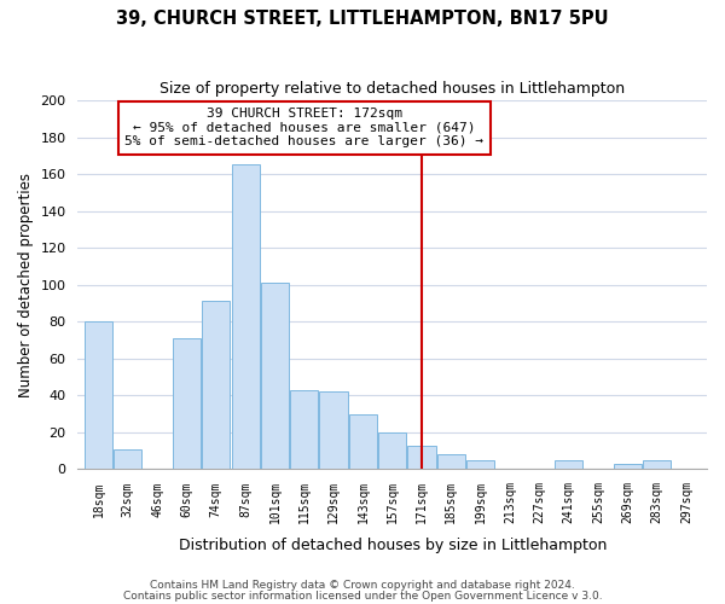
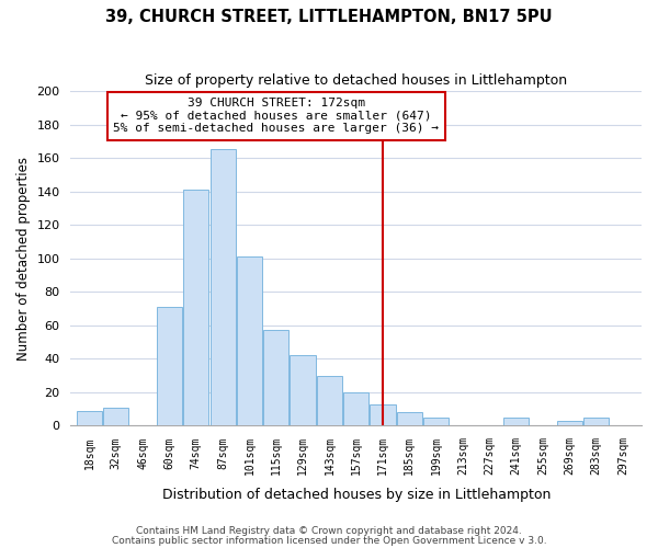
18sqm: 80 -> 9
74sqm: 91 -> 141
115sqm: 43 -> 57
